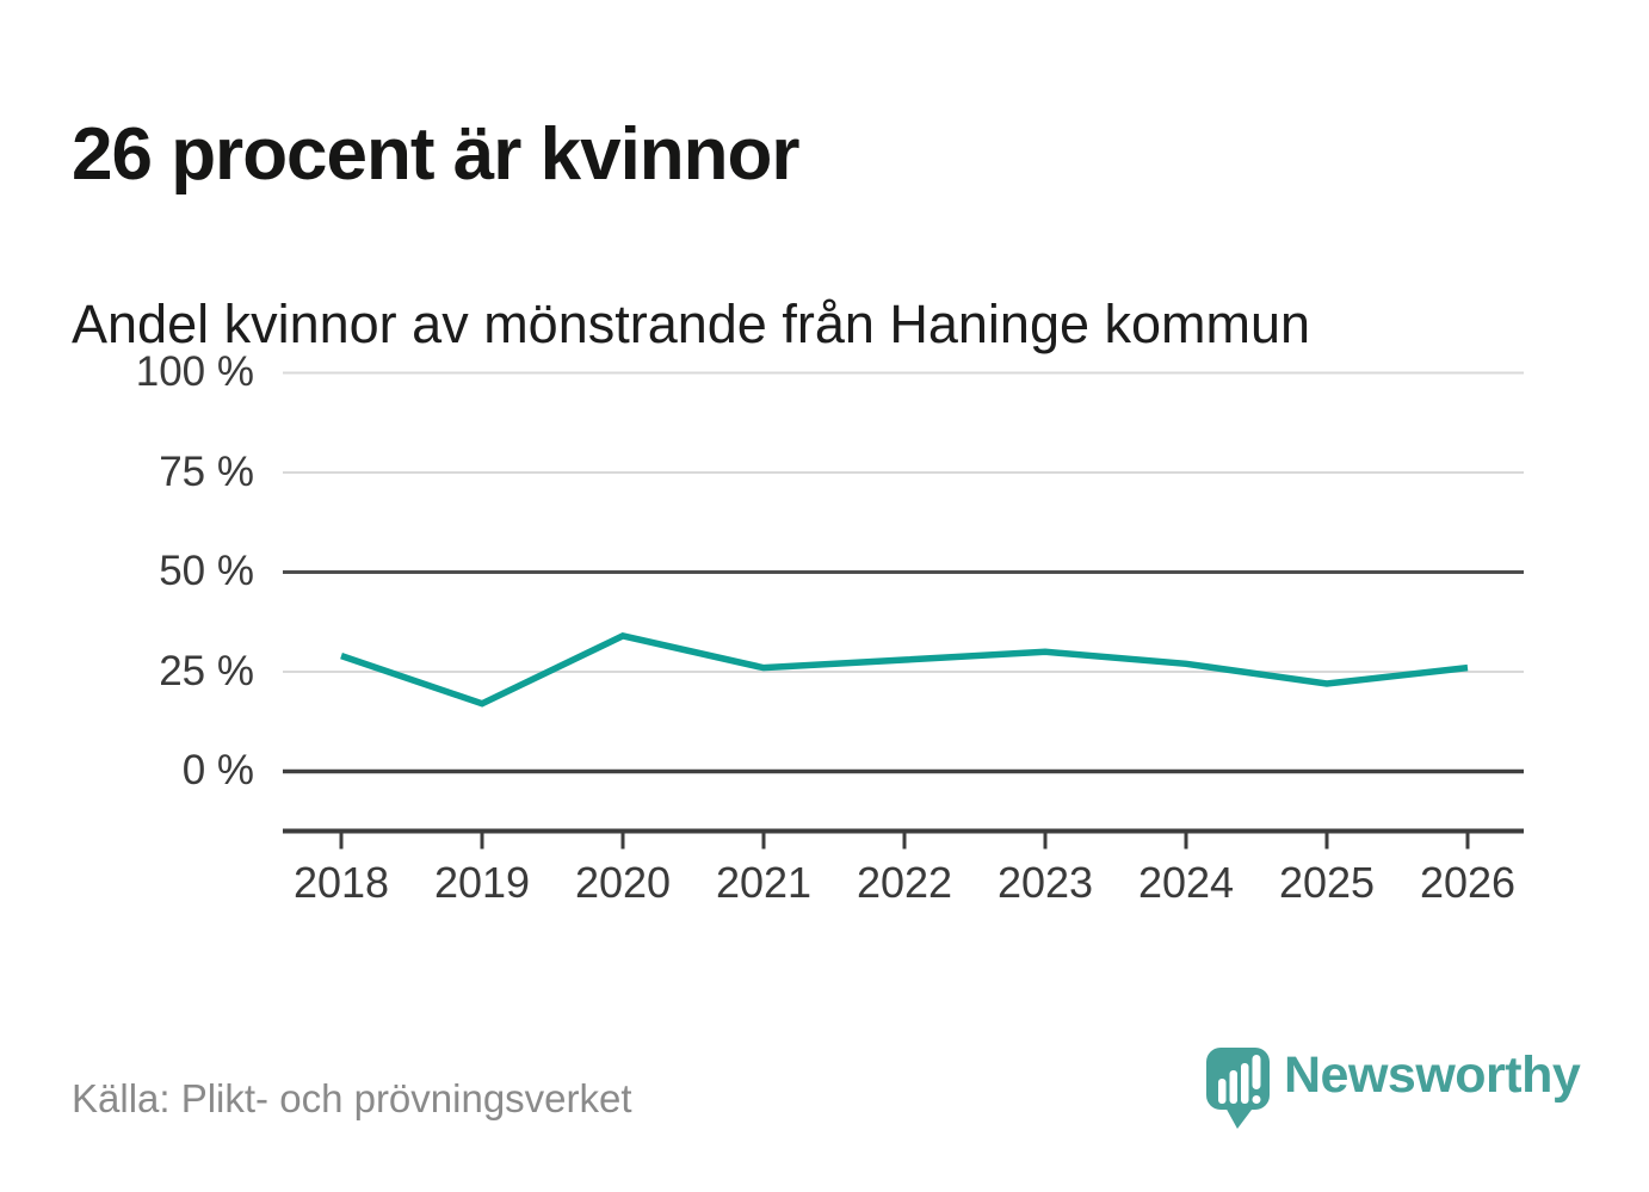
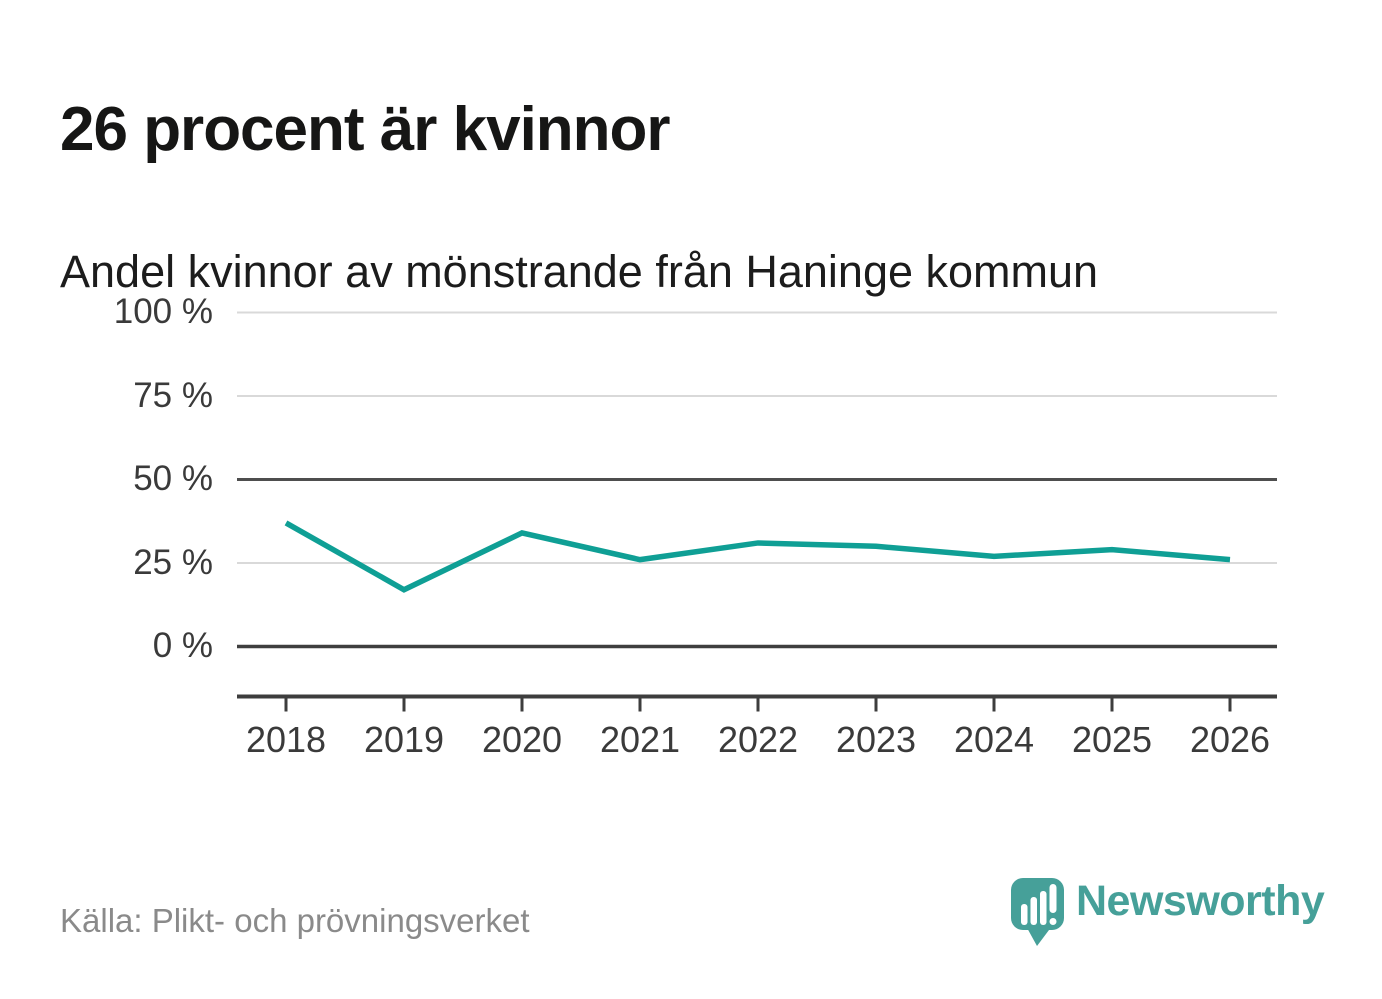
2018: 29% -> 37%
2022: 28% -> 31%
2025: 22% -> 29%
